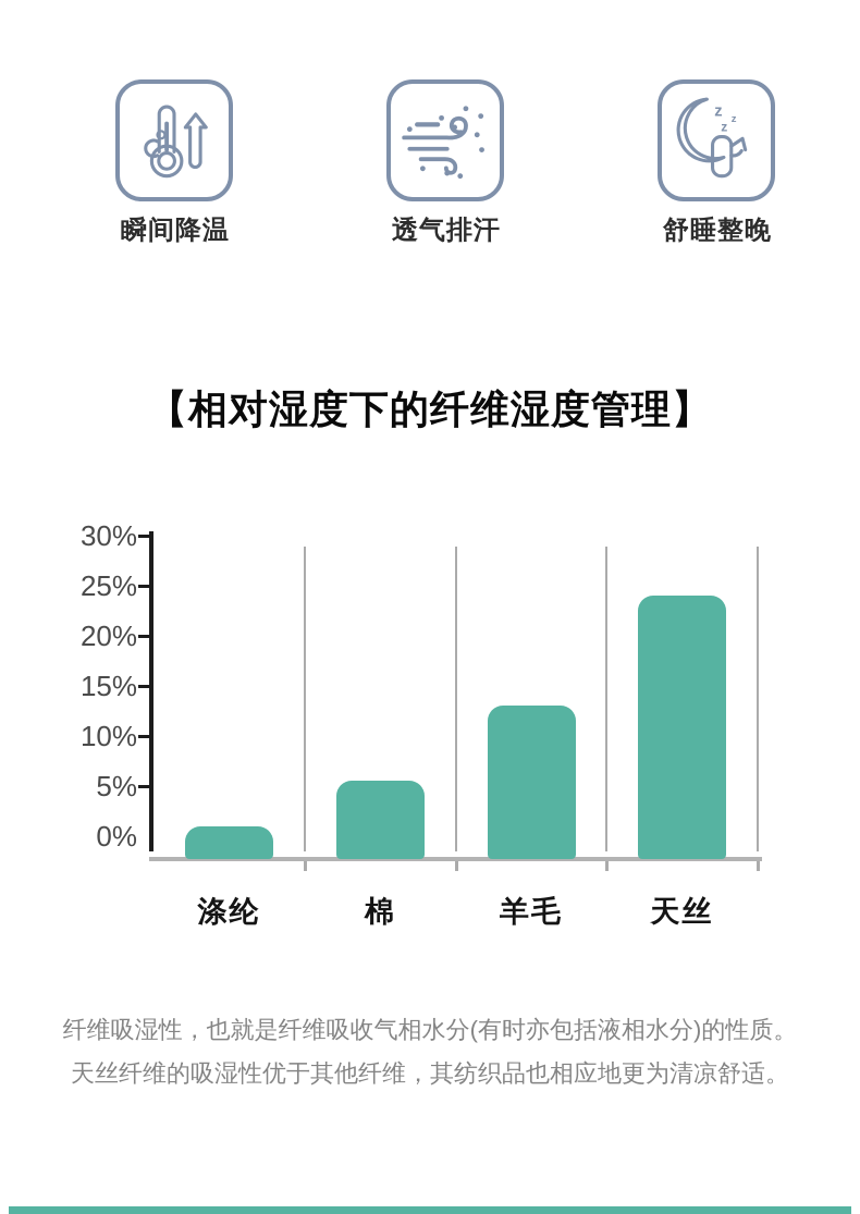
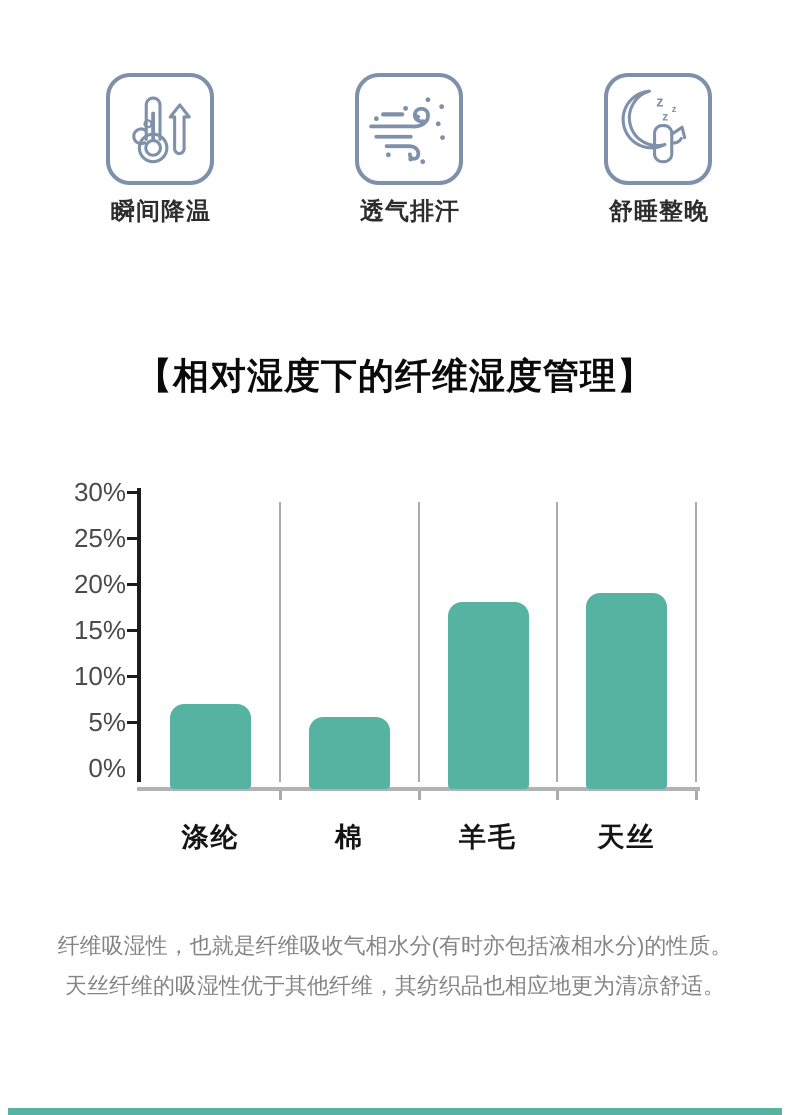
涤纶: 1% -> 7%
羊毛: 13% -> 18%
天丝: 24% -> 19%
